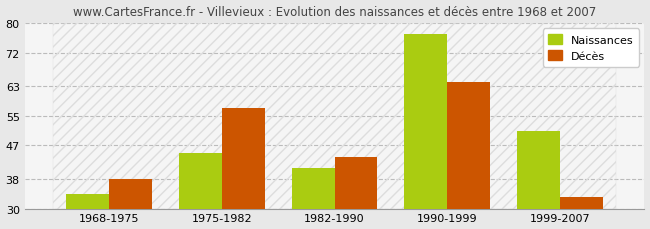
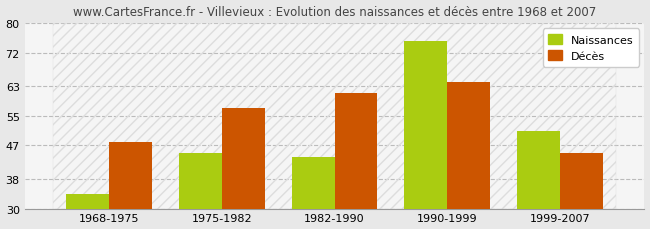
Décès/1968-1975: 38 -> 48
Naissances/1982-1990: 41 -> 44
Décès/1982-1990: 44 -> 61
Naissances/1990-1999: 77 -> 75
Décès/1999-2007: 33 -> 45
